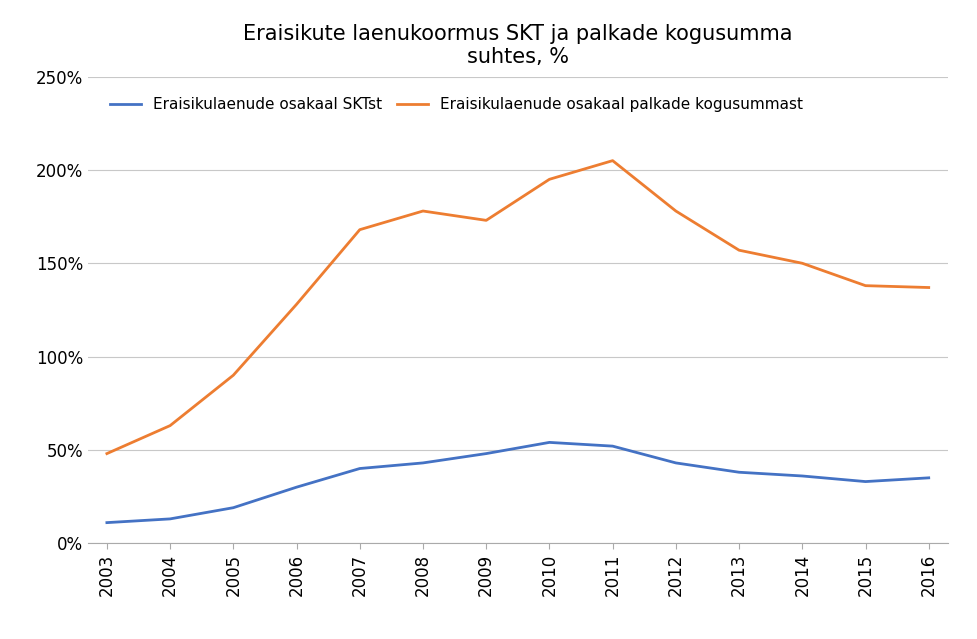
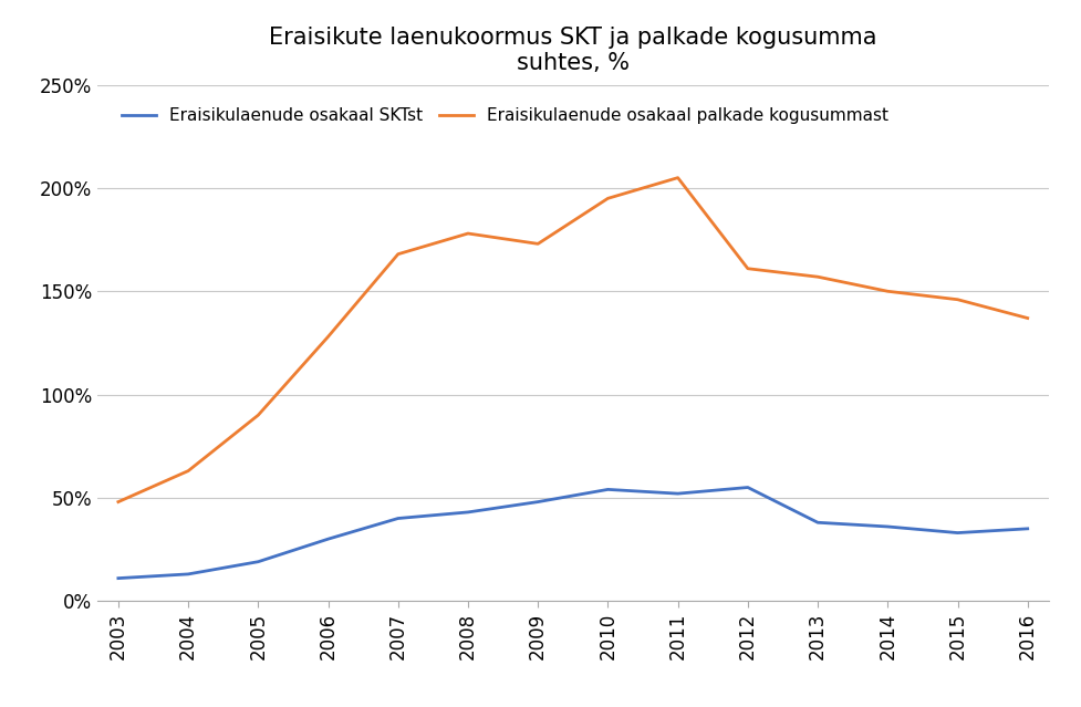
Eraisikulaenude osakaal SKTst/2012: 43% -> 55%
Eraisikulaenude osakaal palkade kogusummast/2012: 178% -> 161%
Eraisikulaenude osakaal palkade kogusummast/2015: 138% -> 146%
